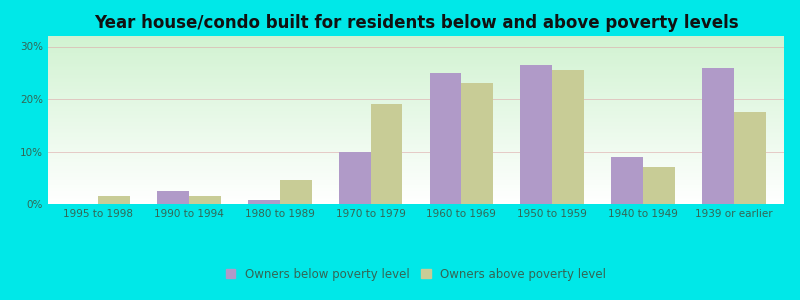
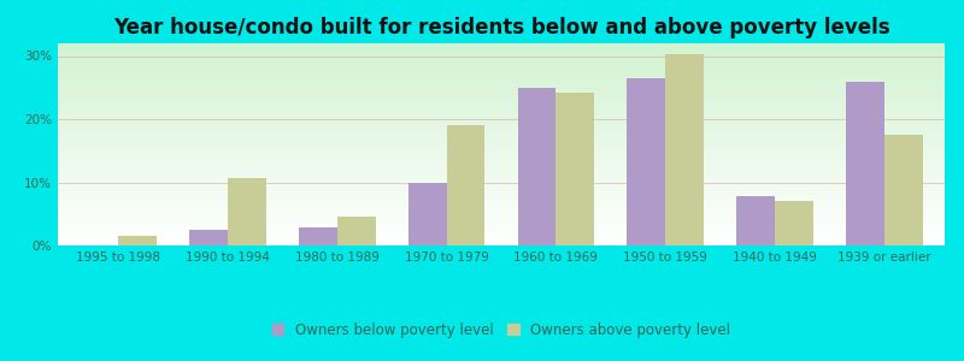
Owners above poverty level/1990 to 1994: 1.5% -> 10.6%
Owners below poverty level/1980 to 1989: 0.7% -> 2.8%
Owners above poverty level/1960 to 1969: 23.0% -> 24.2%
Owners above poverty level/1950 to 1959: 25.5% -> 30.2%
Owners below poverty level/1940 to 1949: 9.0% -> 7.8%
